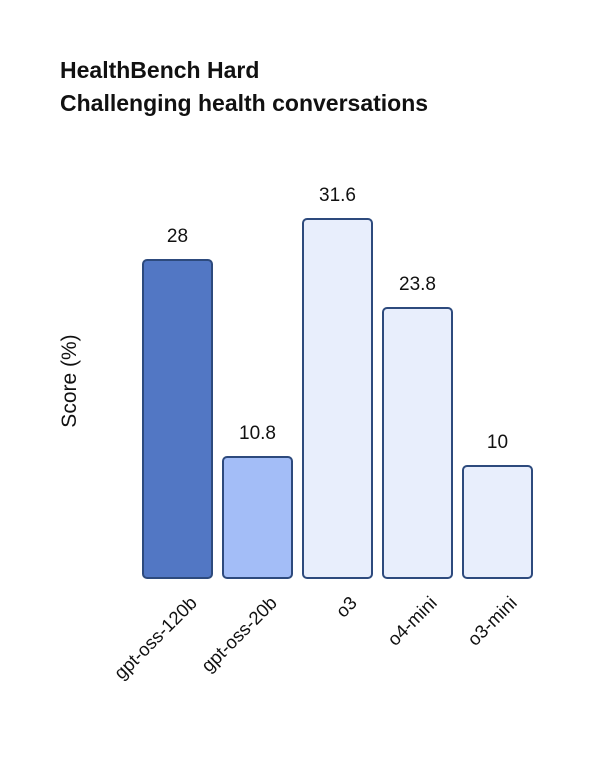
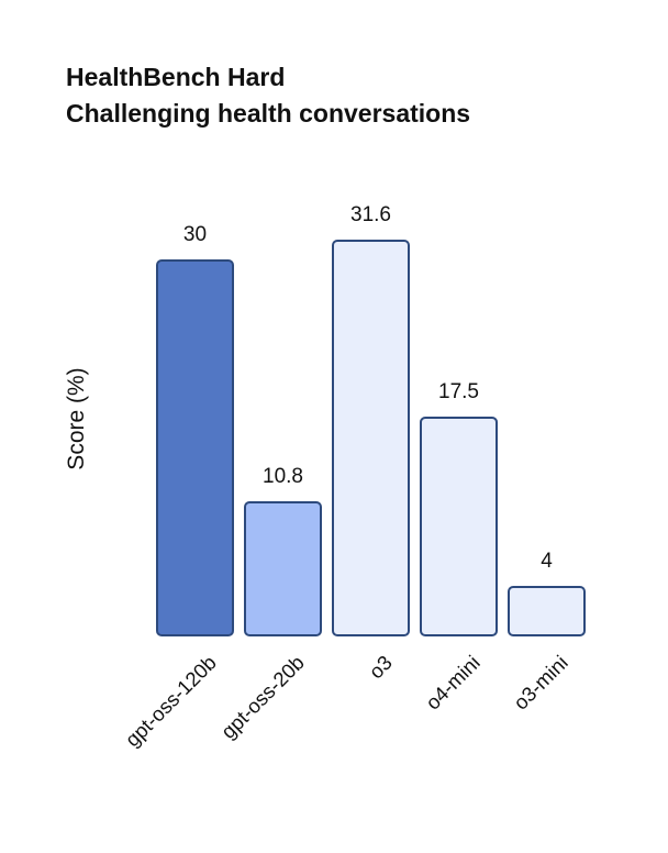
gpt-oss-120b: 28 -> 30
o4-mini: 23.8 -> 17.5
o3-mini: 10 -> 4
